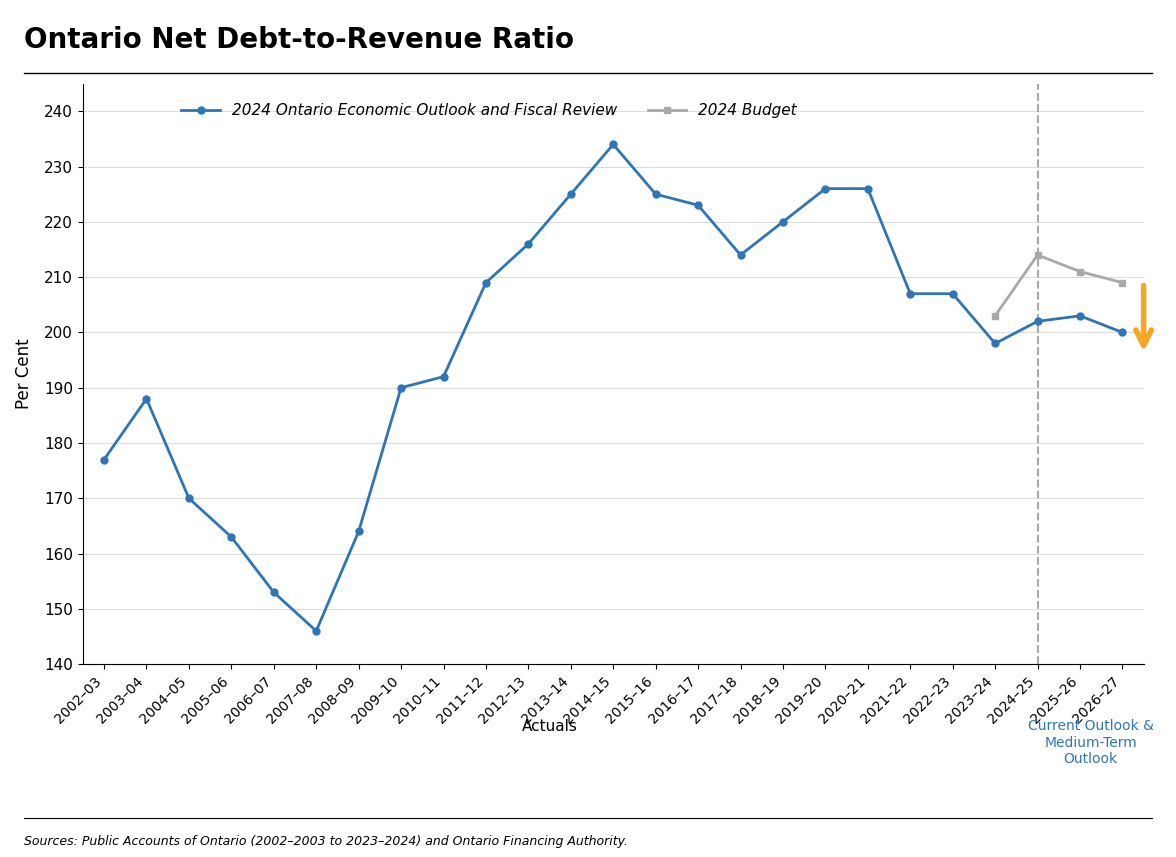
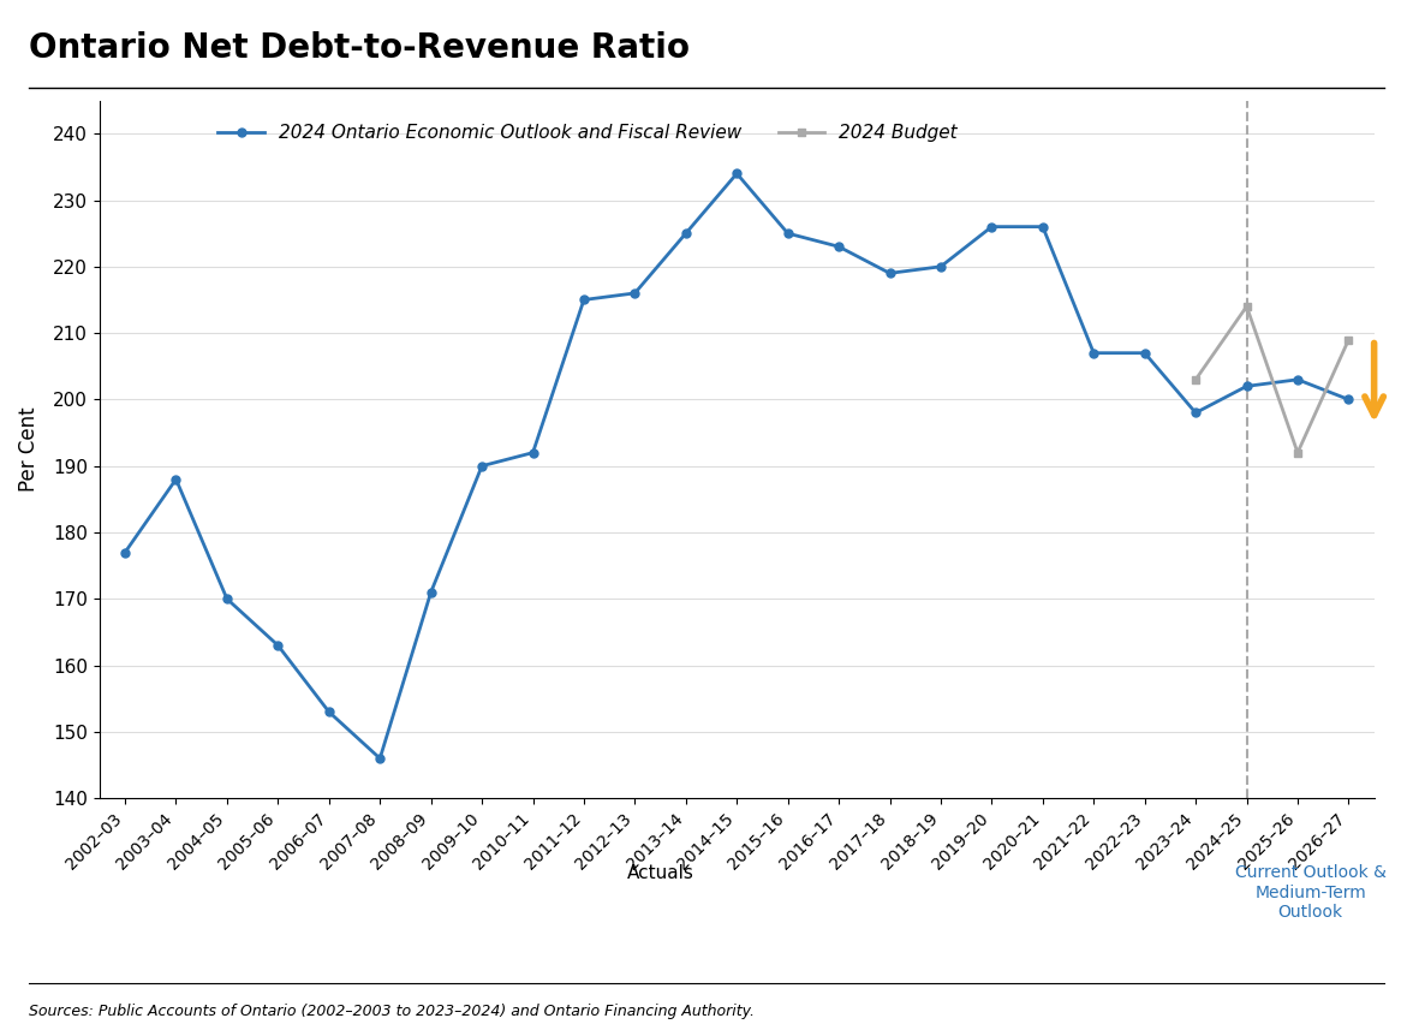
2024 Ontario Economic Outlook and Fiscal Review/2008–09: 164 -> 171
2024 Ontario Economic Outlook and Fiscal Review/2011–12: 209 -> 215
2024 Ontario Economic Outlook and Fiscal Review/2017–18: 214 -> 219
2024 Budget/2025–26: 211 -> 192
